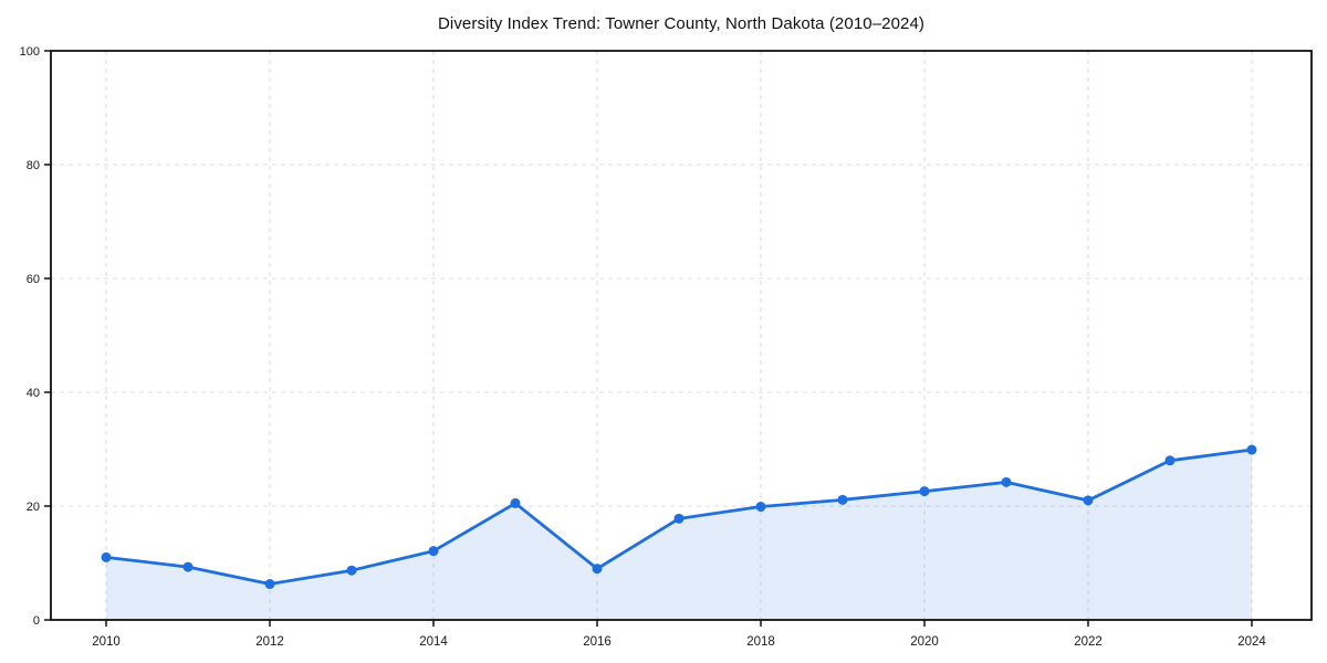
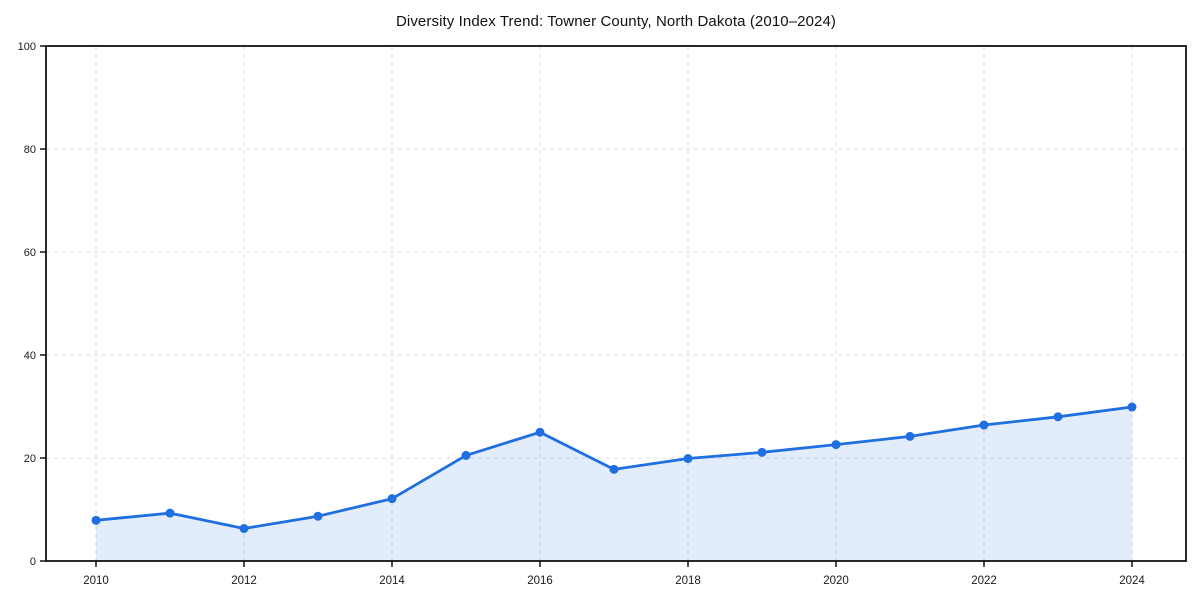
2010: 11 -> 8
2016: 9 -> 25
2022: 21 -> 26
